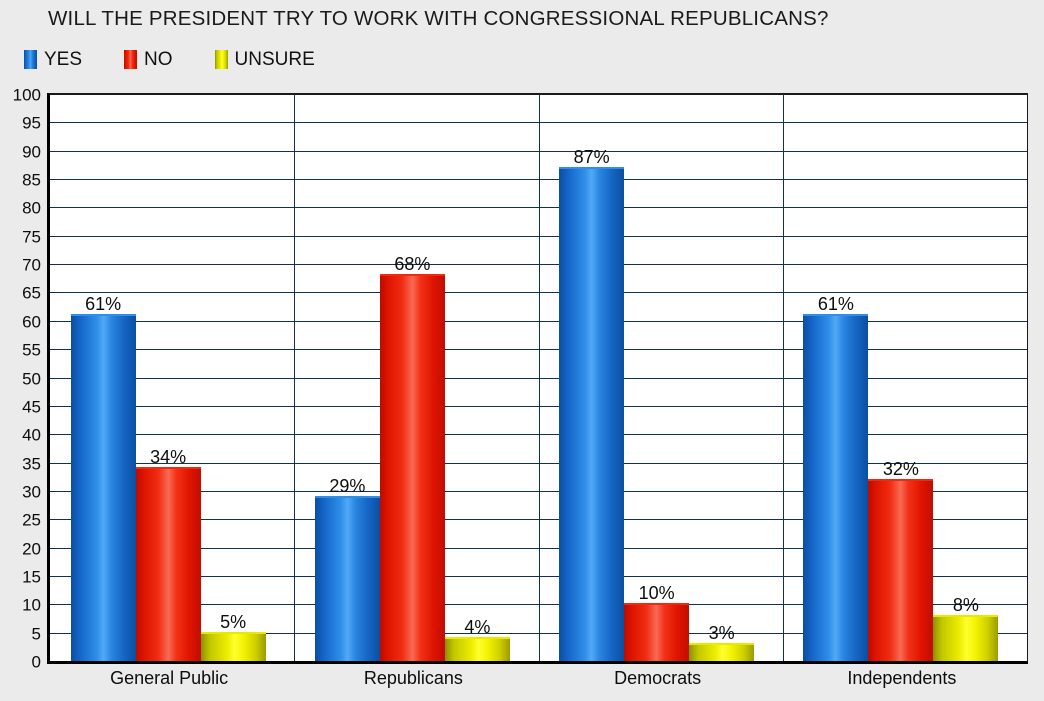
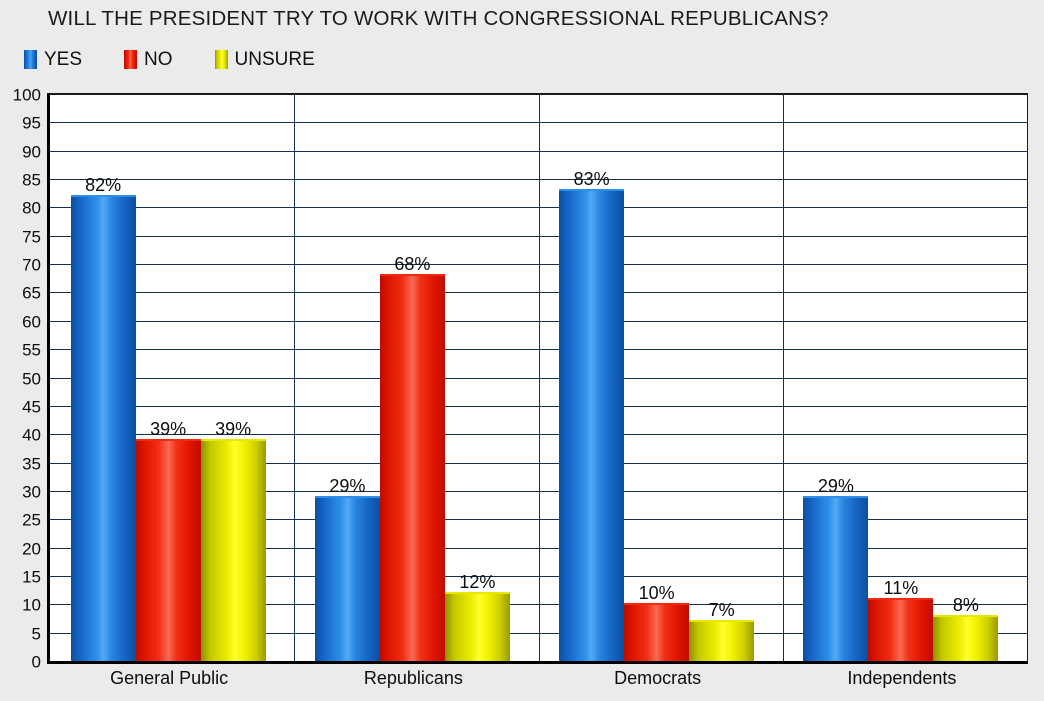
YES/General Public: 61% -> 82%
NO/General Public: 34% -> 39%
UNSURE/General Public: 5% -> 39%
UNSURE/Republicans: 4% -> 12%
YES/Democrats: 87% -> 83%
UNSURE/Democrats: 3% -> 7%
YES/Independents: 61% -> 29%
NO/Independents: 32% -> 11%
